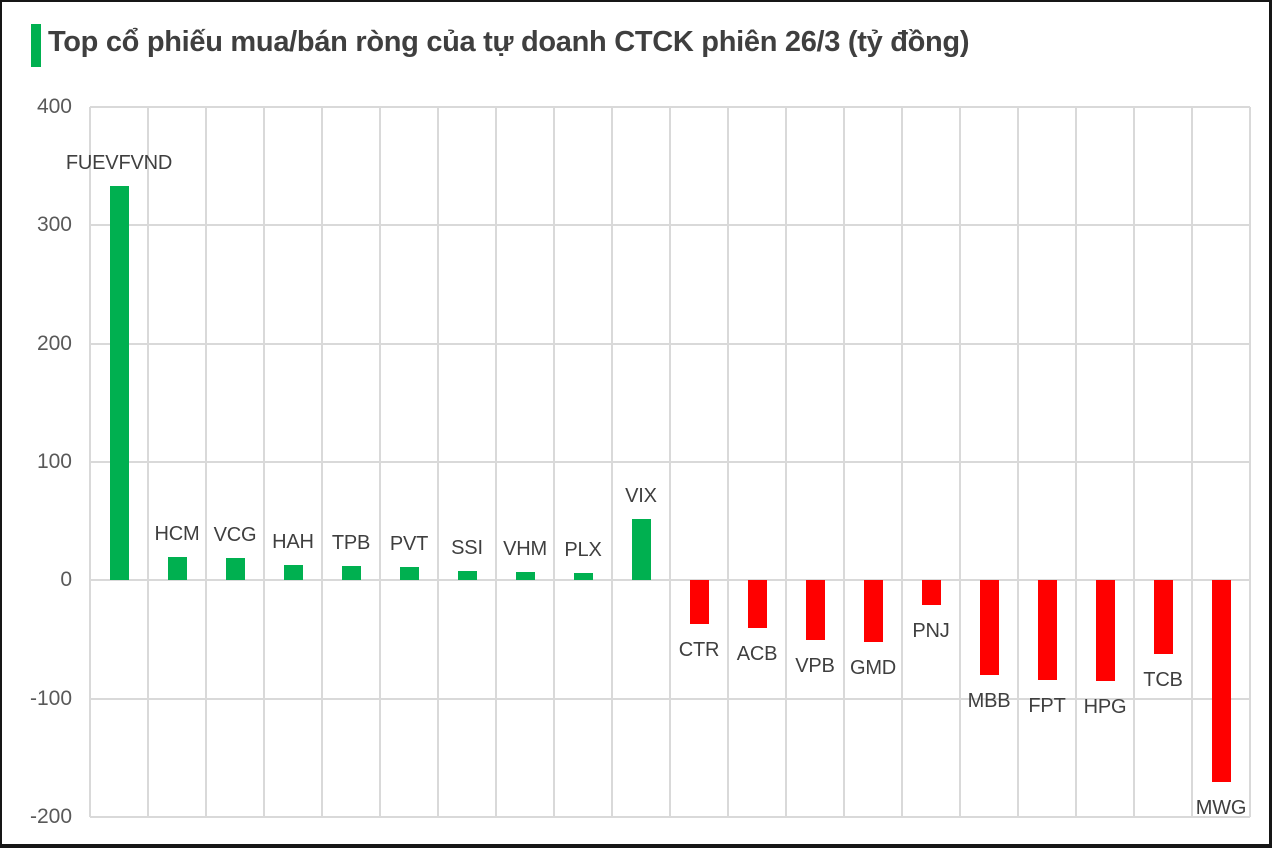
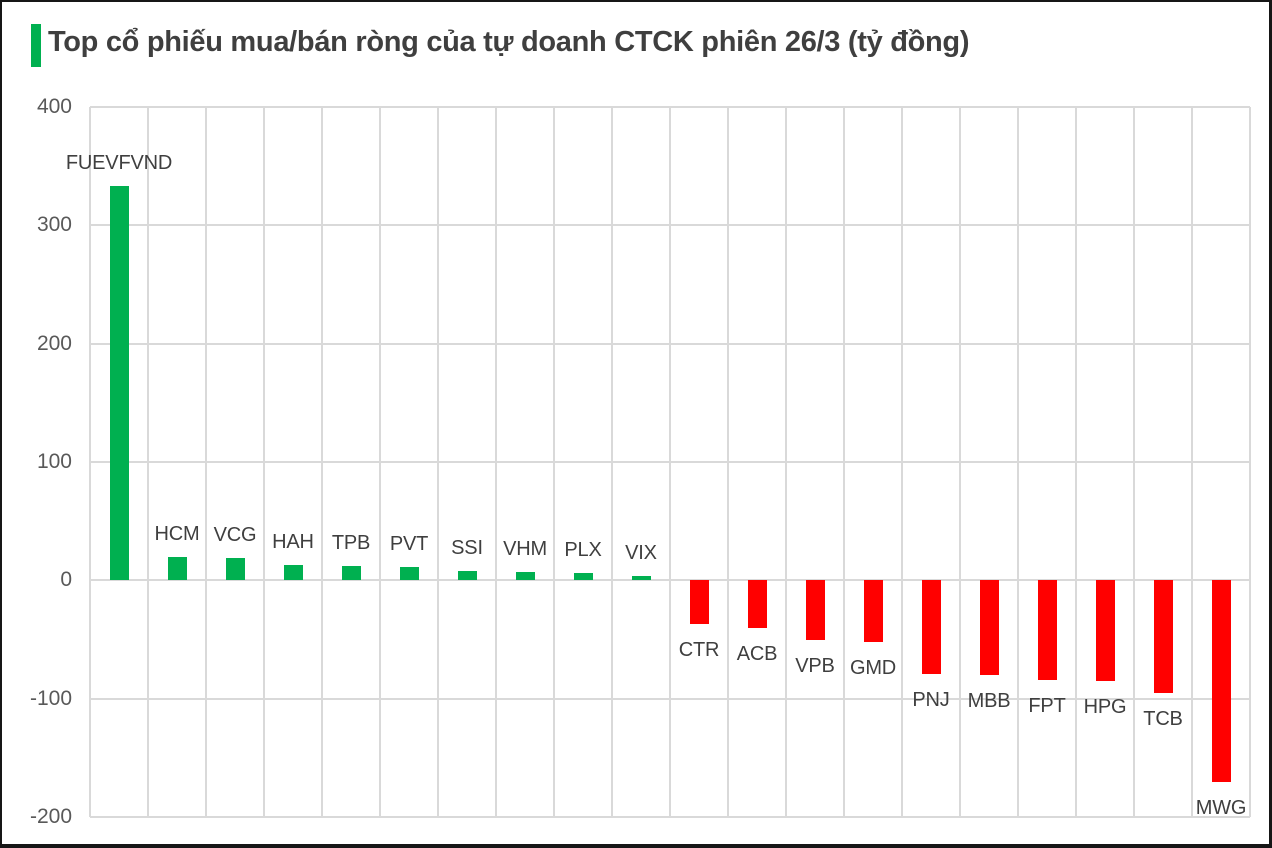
VIX: 52 -> 4
PNJ: -21 -> -79
TCB: -62 -> -95
